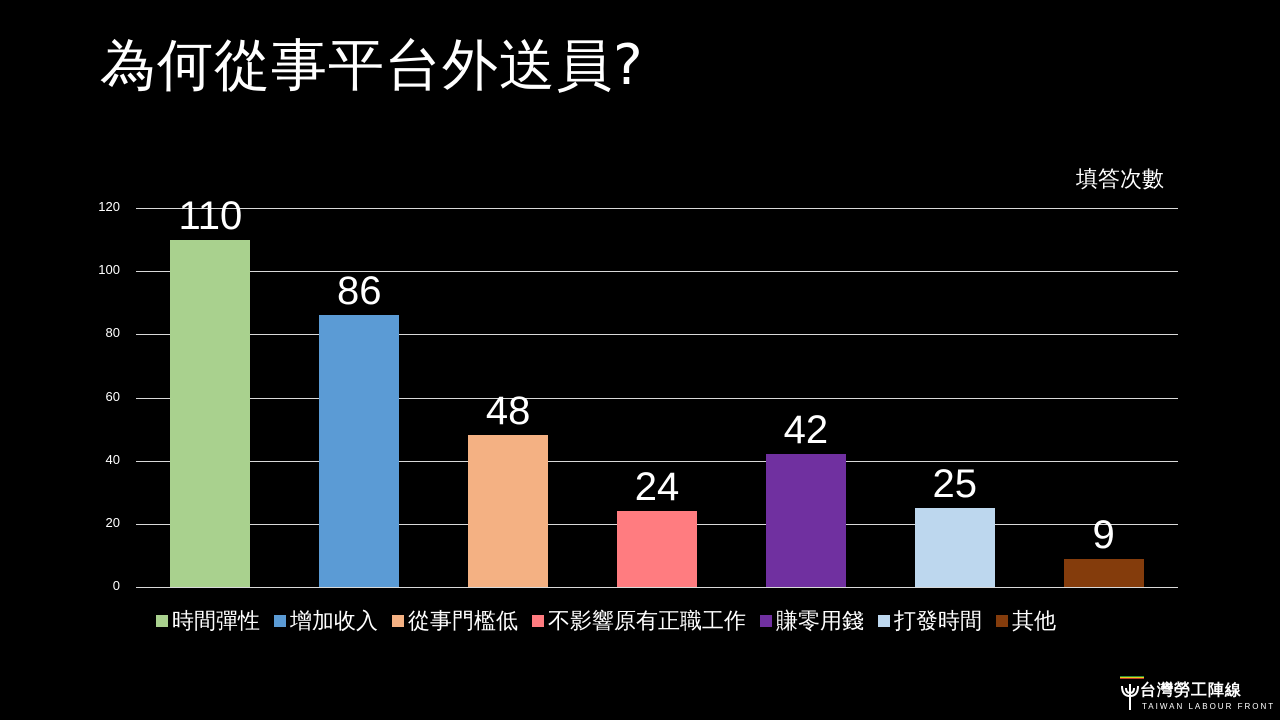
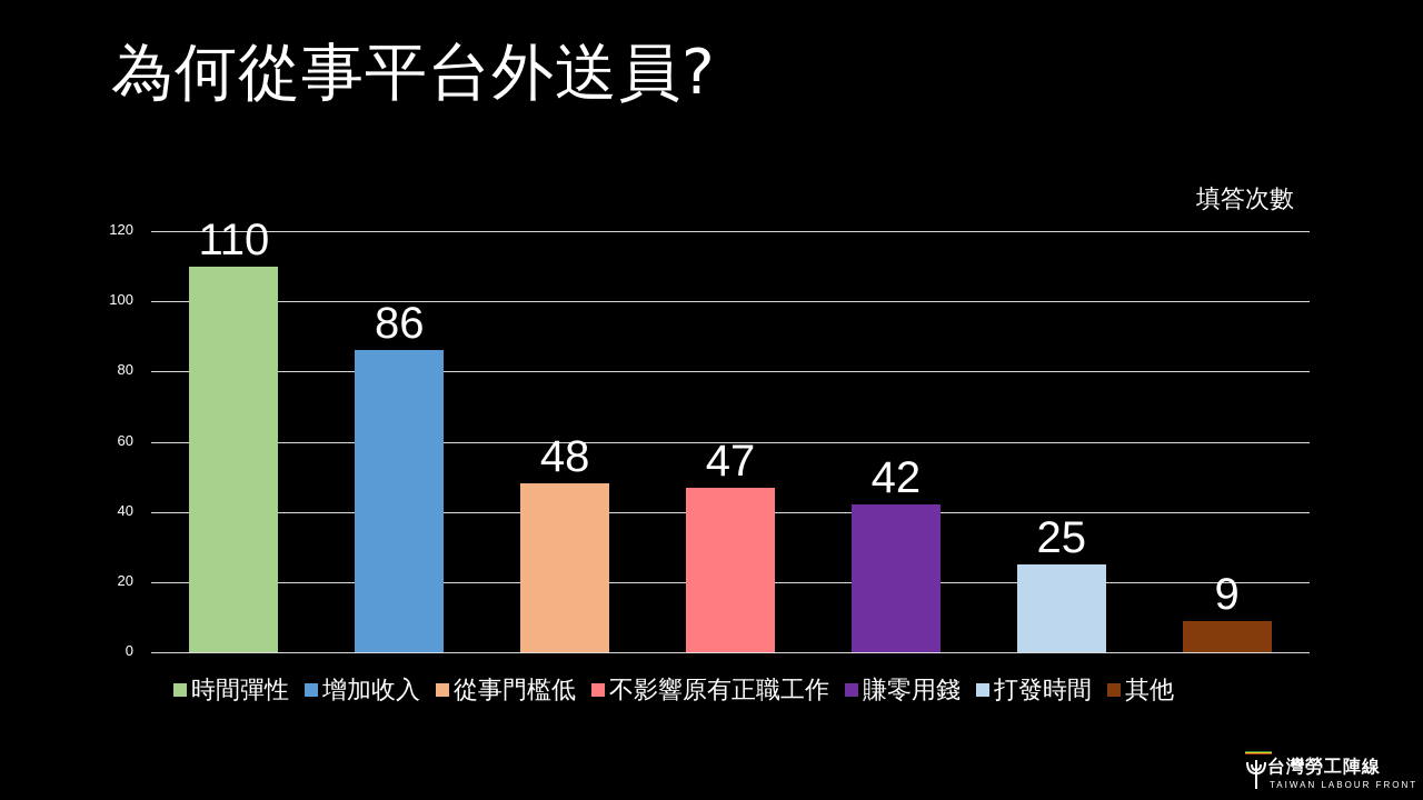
不影響原有正職工作: 24 -> 47
